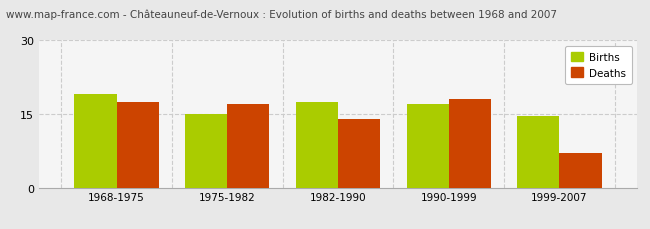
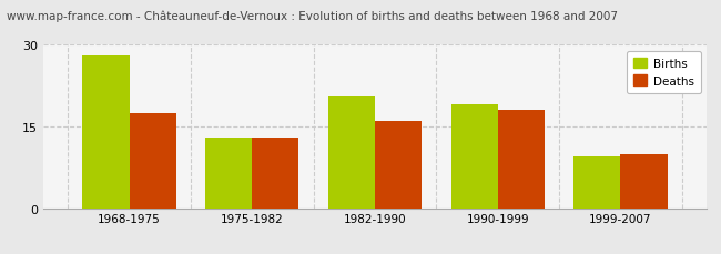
Births/1968-1975: 19.0 -> 28.0
Births/1975-1982: 15.0 -> 13.0
Deaths/1975-1982: 17.0 -> 13.0
Births/1982-1990: 17.5 -> 20.5
Deaths/1982-1990: 14.0 -> 16.0
Births/1990-1999: 17.0 -> 19.0
Births/1999-2007: 14.5 -> 9.5
Deaths/1999-2007: 7.0 -> 10.0
